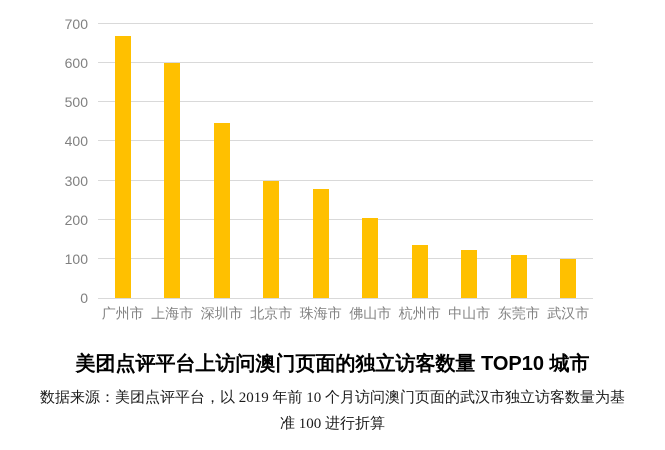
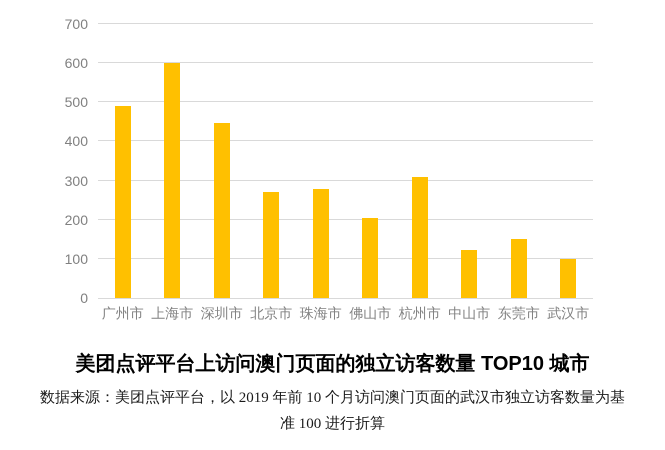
广州市: 670 -> 490
北京市: 300 -> 270
杭州市: 140 -> 310
东莞市: 110 -> 150
